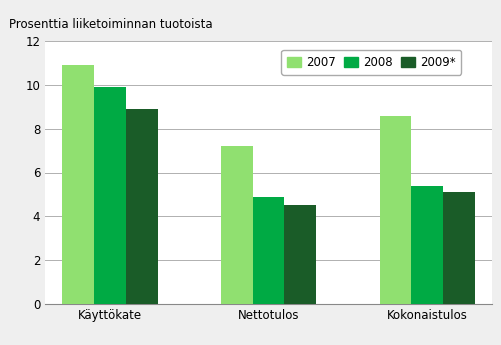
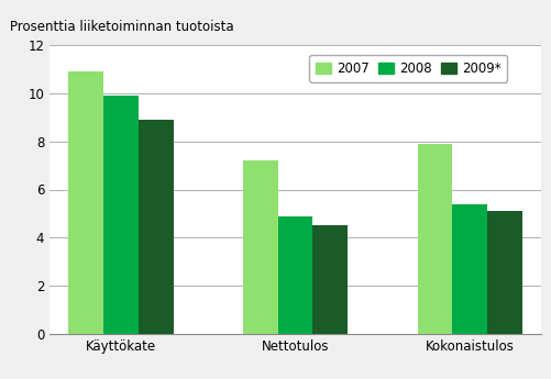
2007/Kokonaistulos: 8.6 -> 7.9
